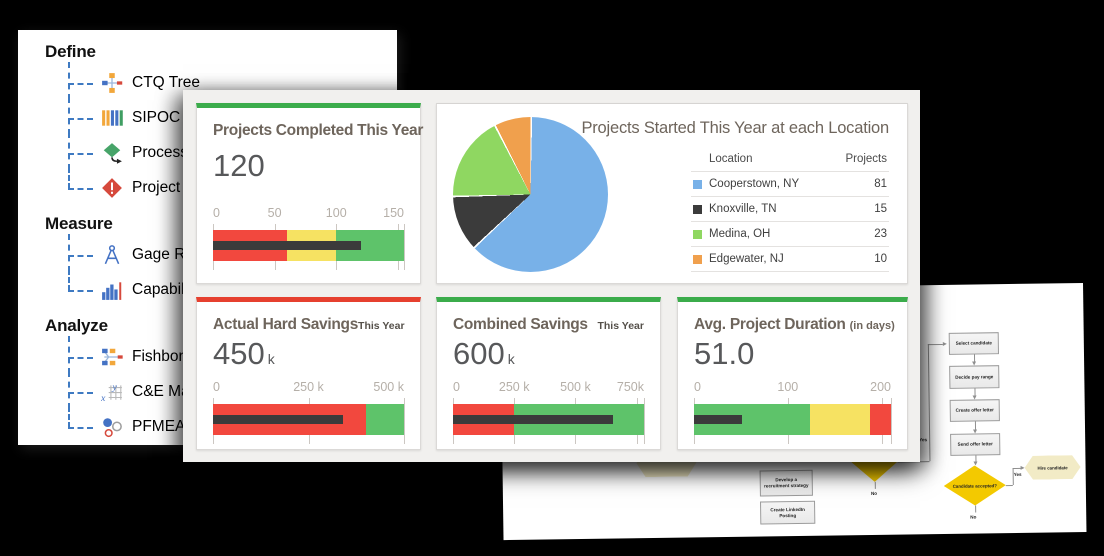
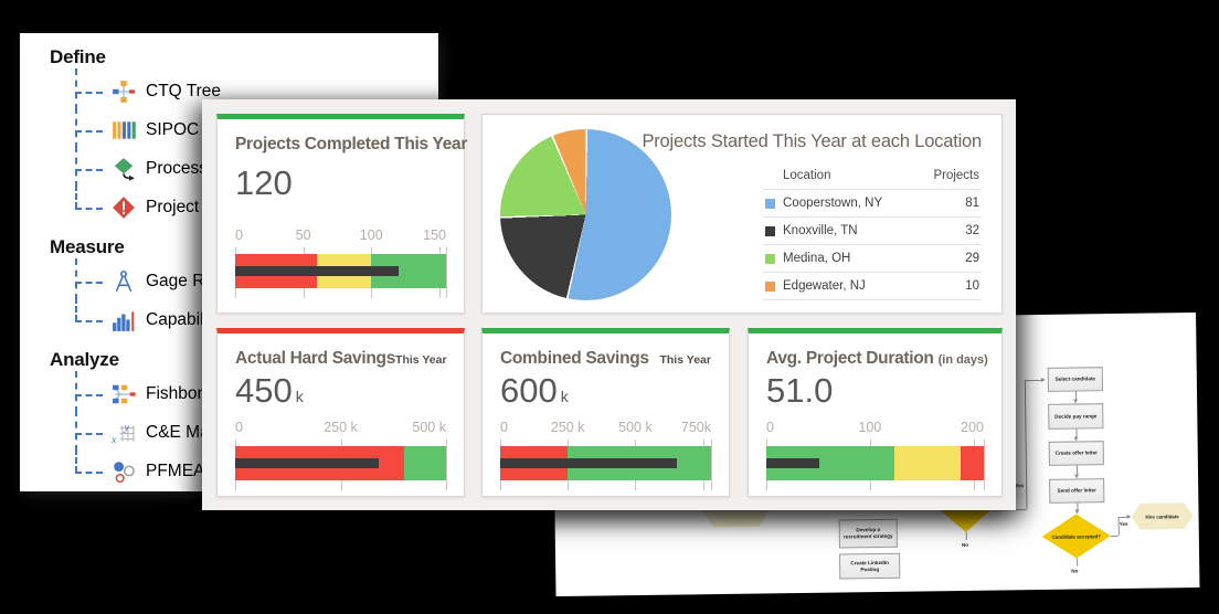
Projects Started This Year at each Location/Knoxville, TN: 15 -> 32
Projects Started This Year at each Location/Medina, OH: 23 -> 29
